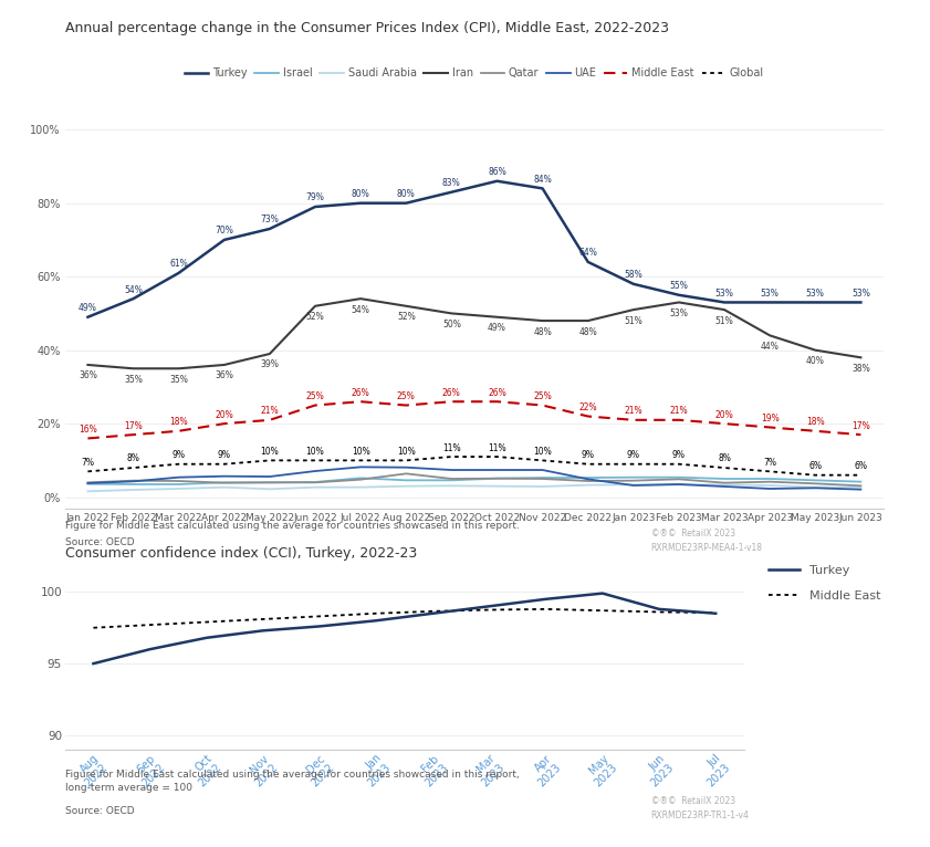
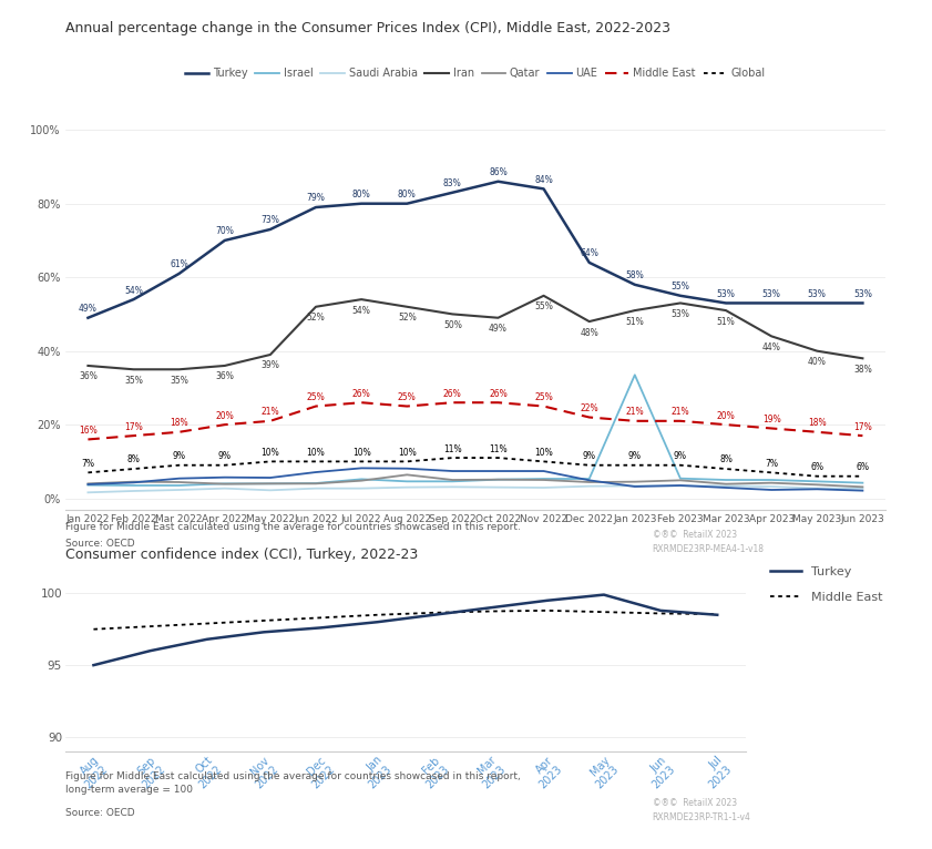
Iran/Nov 2022: 48% -> 55%
Israel/Jan 2023: 5.4% -> 33.5%
